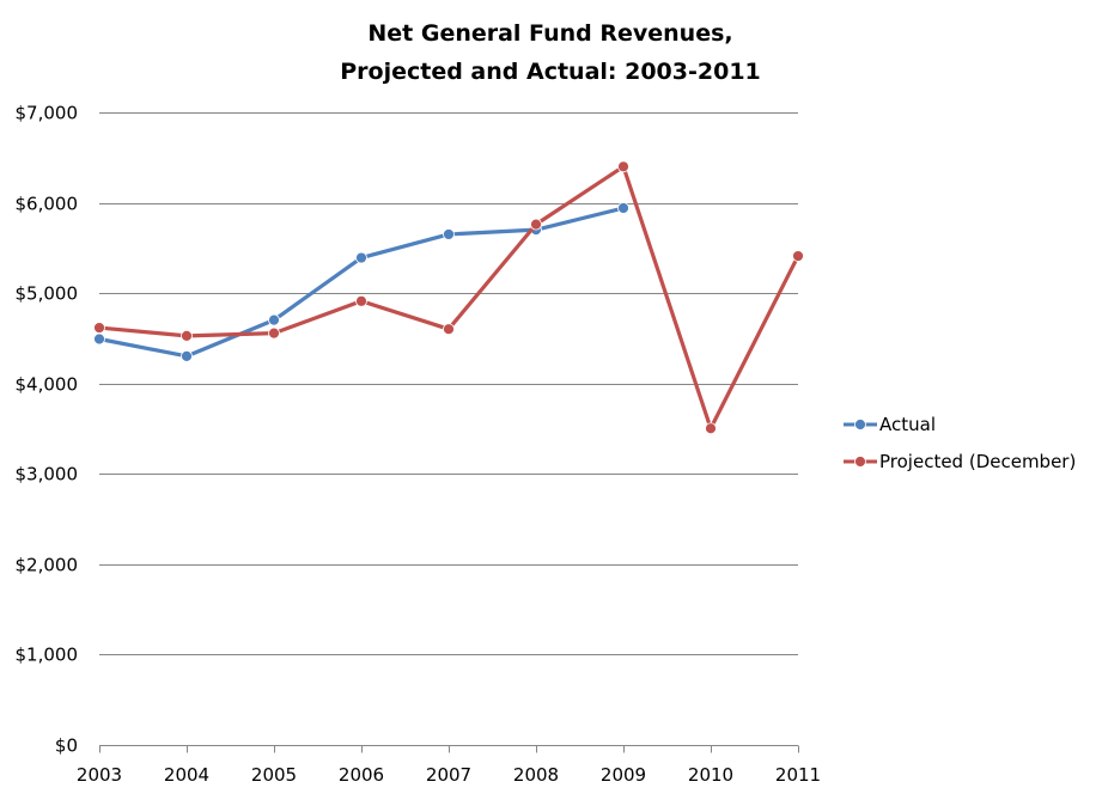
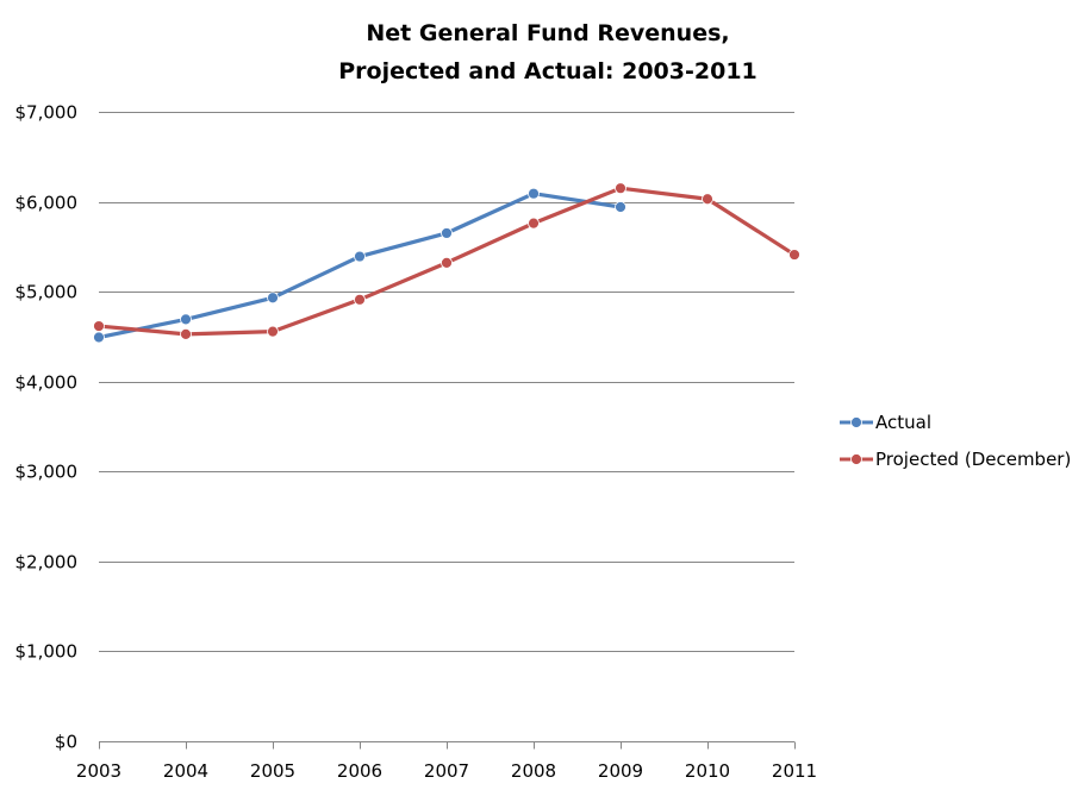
Actual/2004: $4300 -> $4700
Actual/2005: $4700 -> $4900
Projected (December)/2007: $4600 -> $5300
Actual/2008: $5700 -> $6100
Projected (December)/2009: $6400 -> $6200
Projected (December)/2010: $3500 -> $6000
